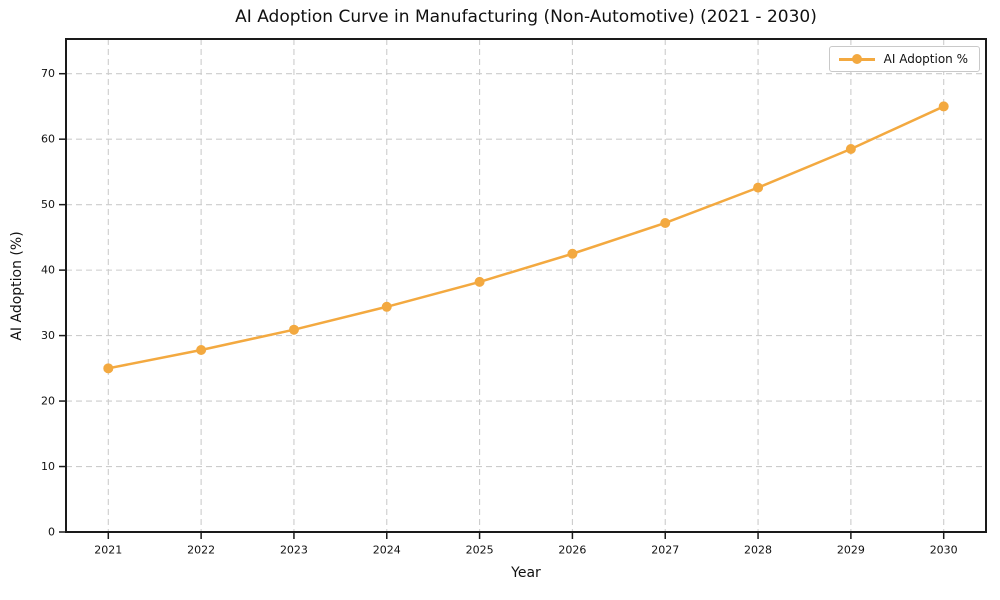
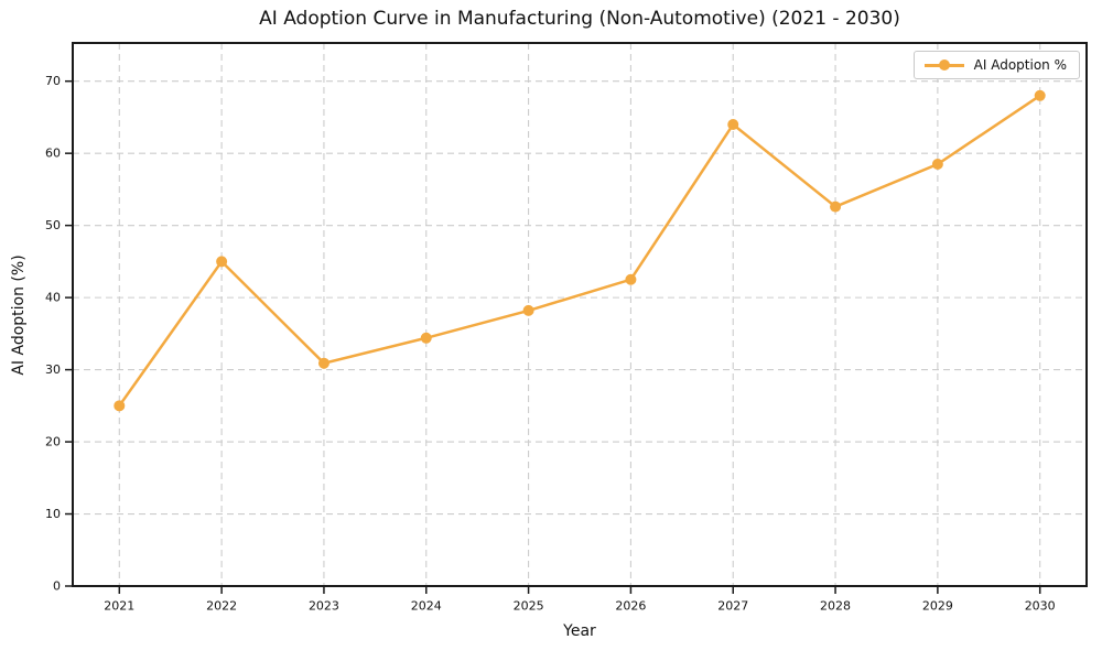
2022: 28 -> 45
2027: 47 -> 64
2030: 65 -> 68
